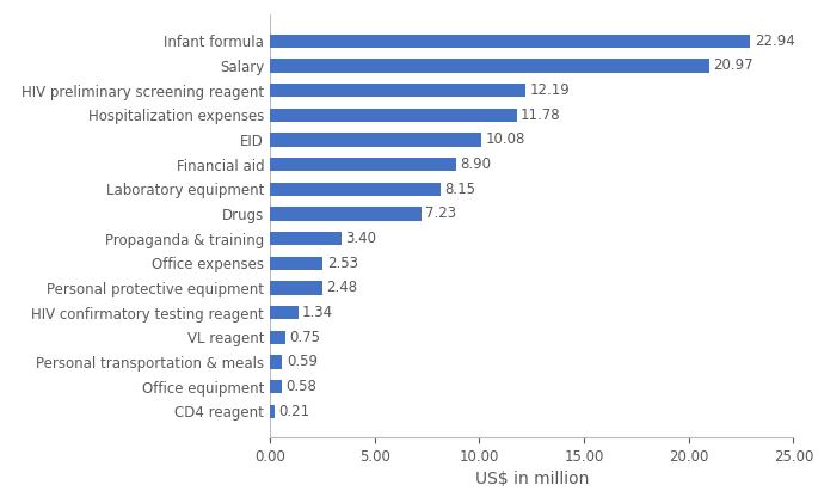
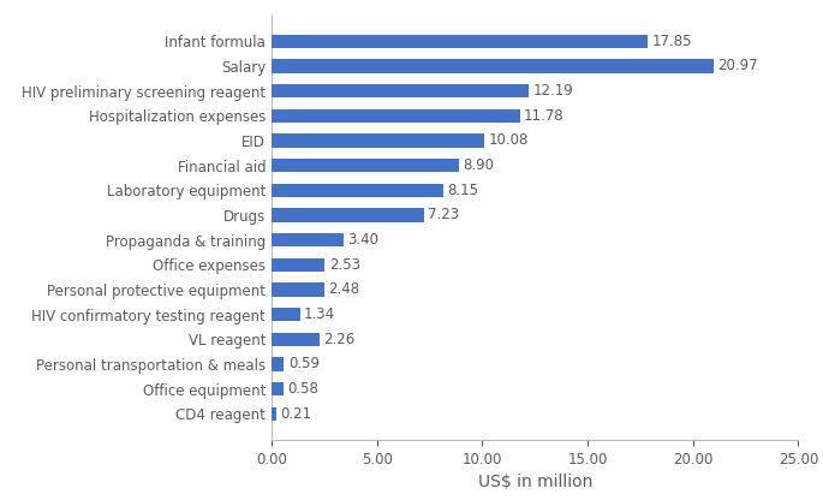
Infant formula: 22.94 -> 17.85
VL reagent: 0.75 -> 2.26
